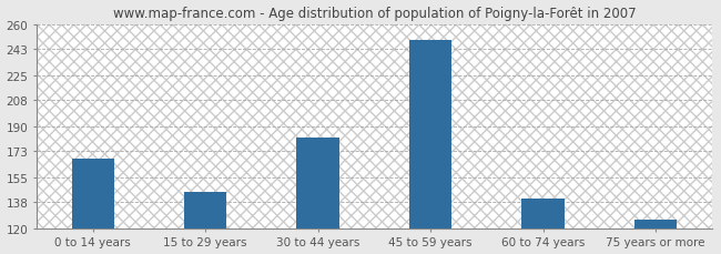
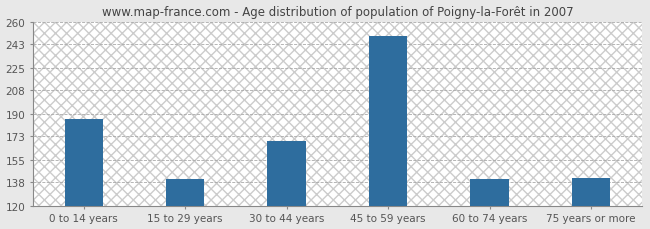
0 to 14 years: 168 -> 186
15 to 29 years: 145 -> 140
30 to 44 years: 182 -> 169
75 years or more: 126 -> 141
